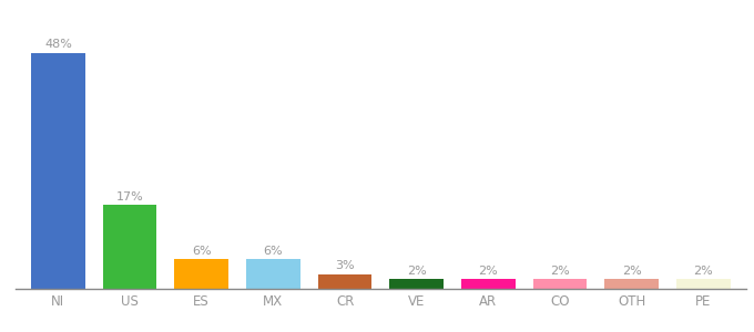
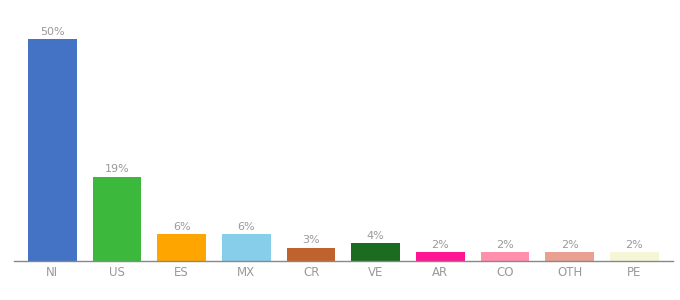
NI: 48% -> 50%
US: 17% -> 19%
VE: 2% -> 4%
